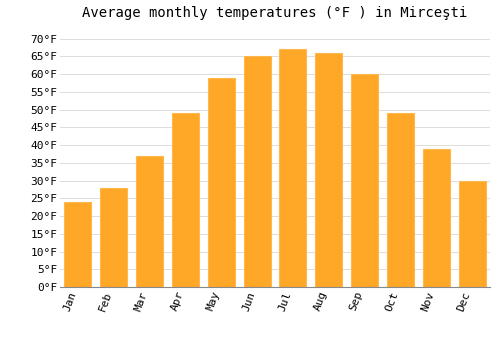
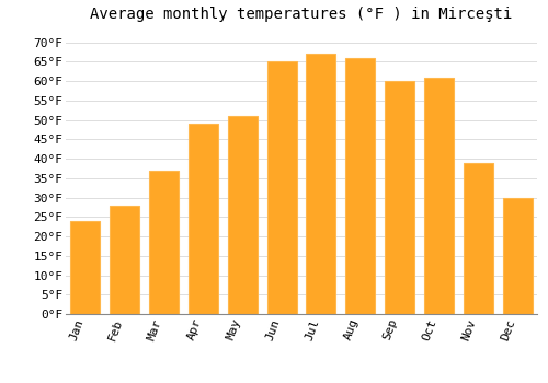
May: 59°F -> 51°F
Oct: 49°F -> 61°F
